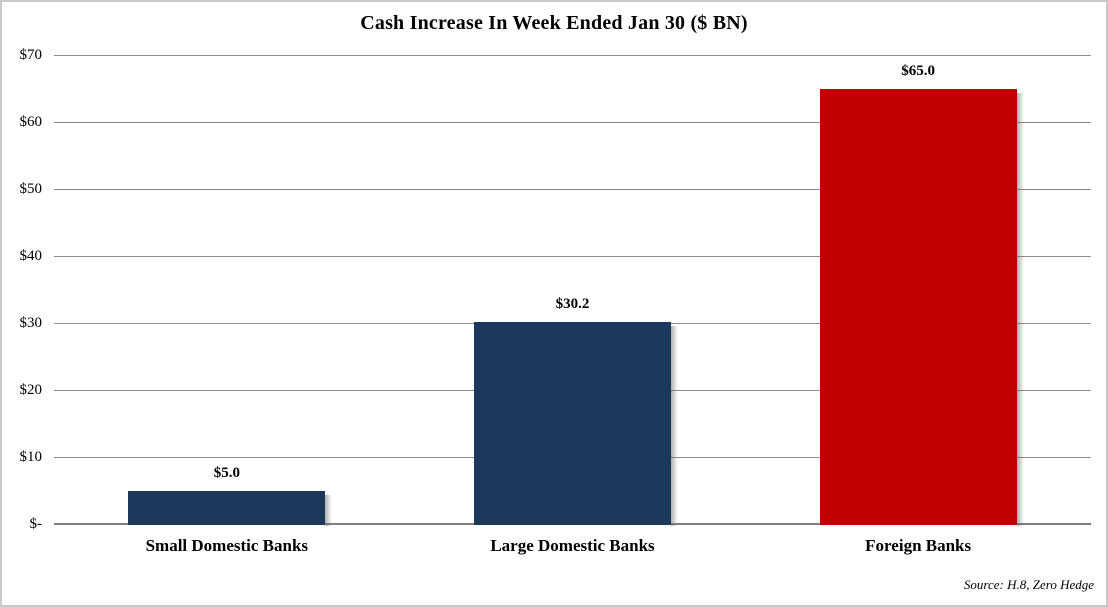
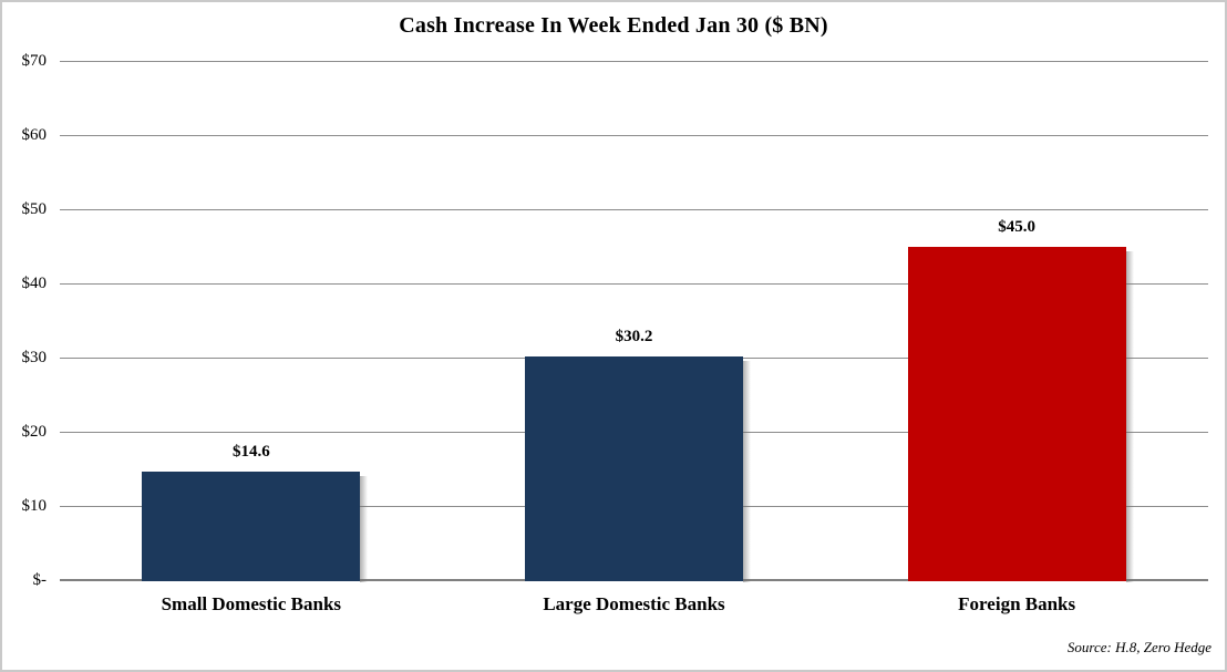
Small Domestic Banks: $5.0 -> $14.6
Foreign Banks: $65.0 -> $45.0
